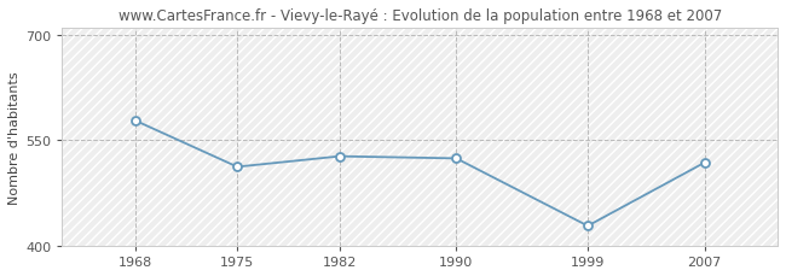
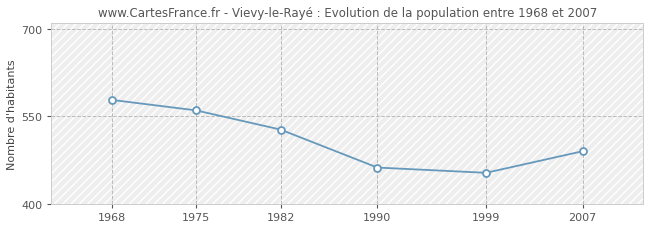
1975: 512 -> 560
1990: 524 -> 462
1999: 428 -> 453
2007: 518 -> 490
